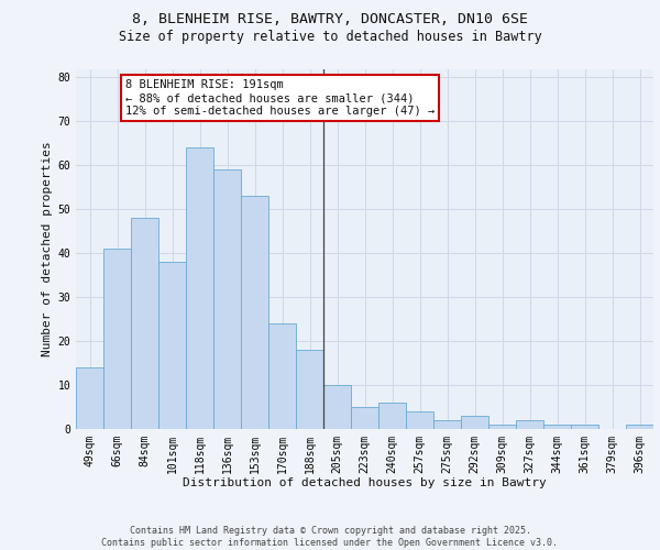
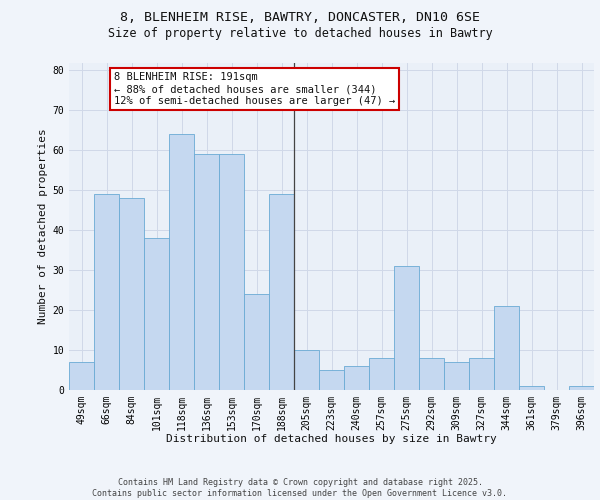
49sqm: 14 -> 7
66sqm: 41 -> 49
153sqm: 53 -> 59
188sqm: 18 -> 49
257sqm: 4 -> 8
275sqm: 2 -> 31
292sqm: 3 -> 8
309sqm: 1 -> 7
327sqm: 2 -> 8
344sqm: 1 -> 21
